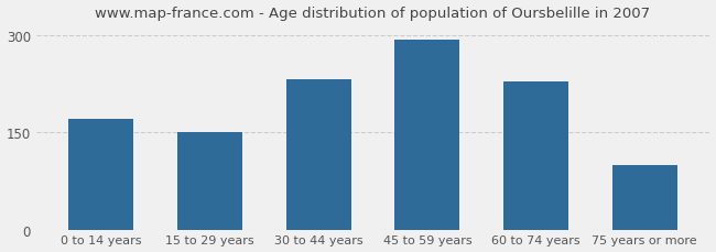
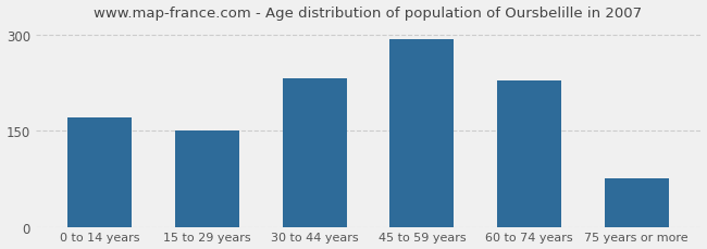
75 years or more: 100 -> 76
